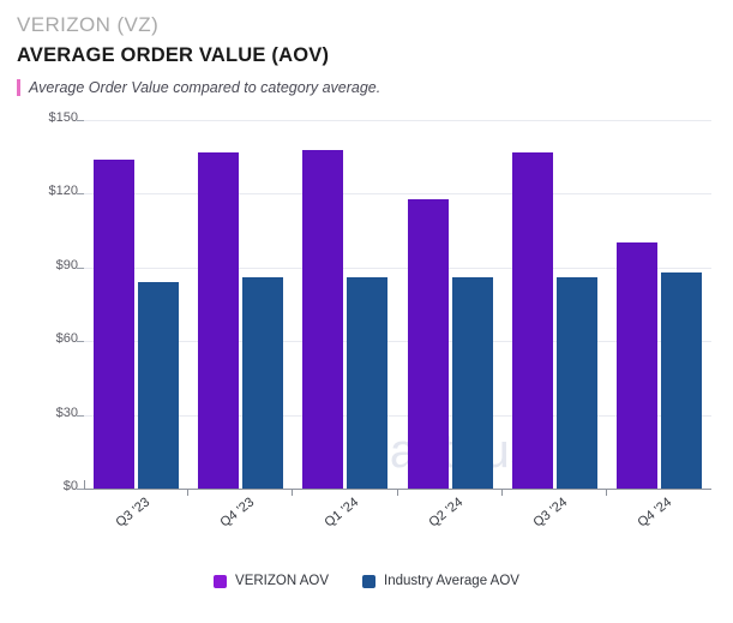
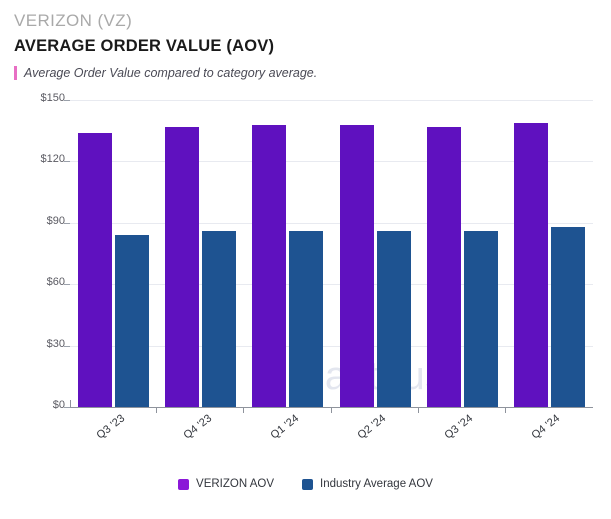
VERIZON AOV/Q2 '24: $118 -> $138
VERIZON AOV/Q4 '24: $100 -> $139
